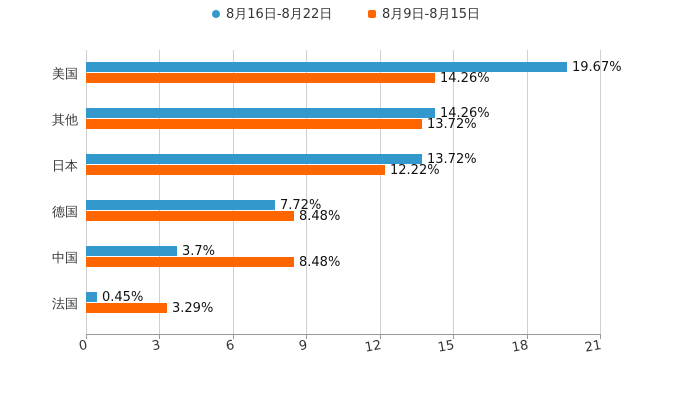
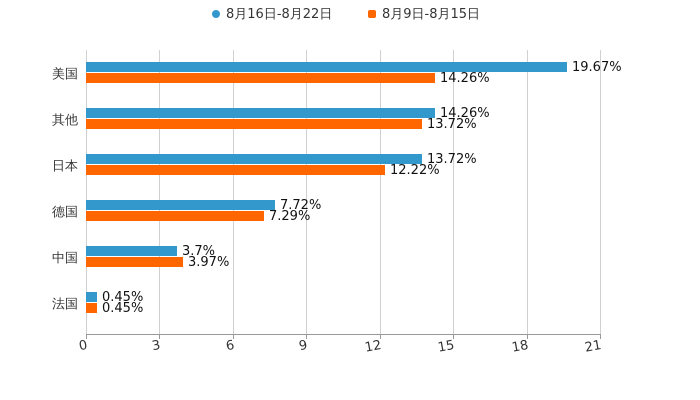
8月9日-8月15日/德国: 8.48% -> 7.29%
8月9日-8月15日/中国: 8.48% -> 3.97%
8月9日-8月15日/法国: 3.29% -> 0.45%
